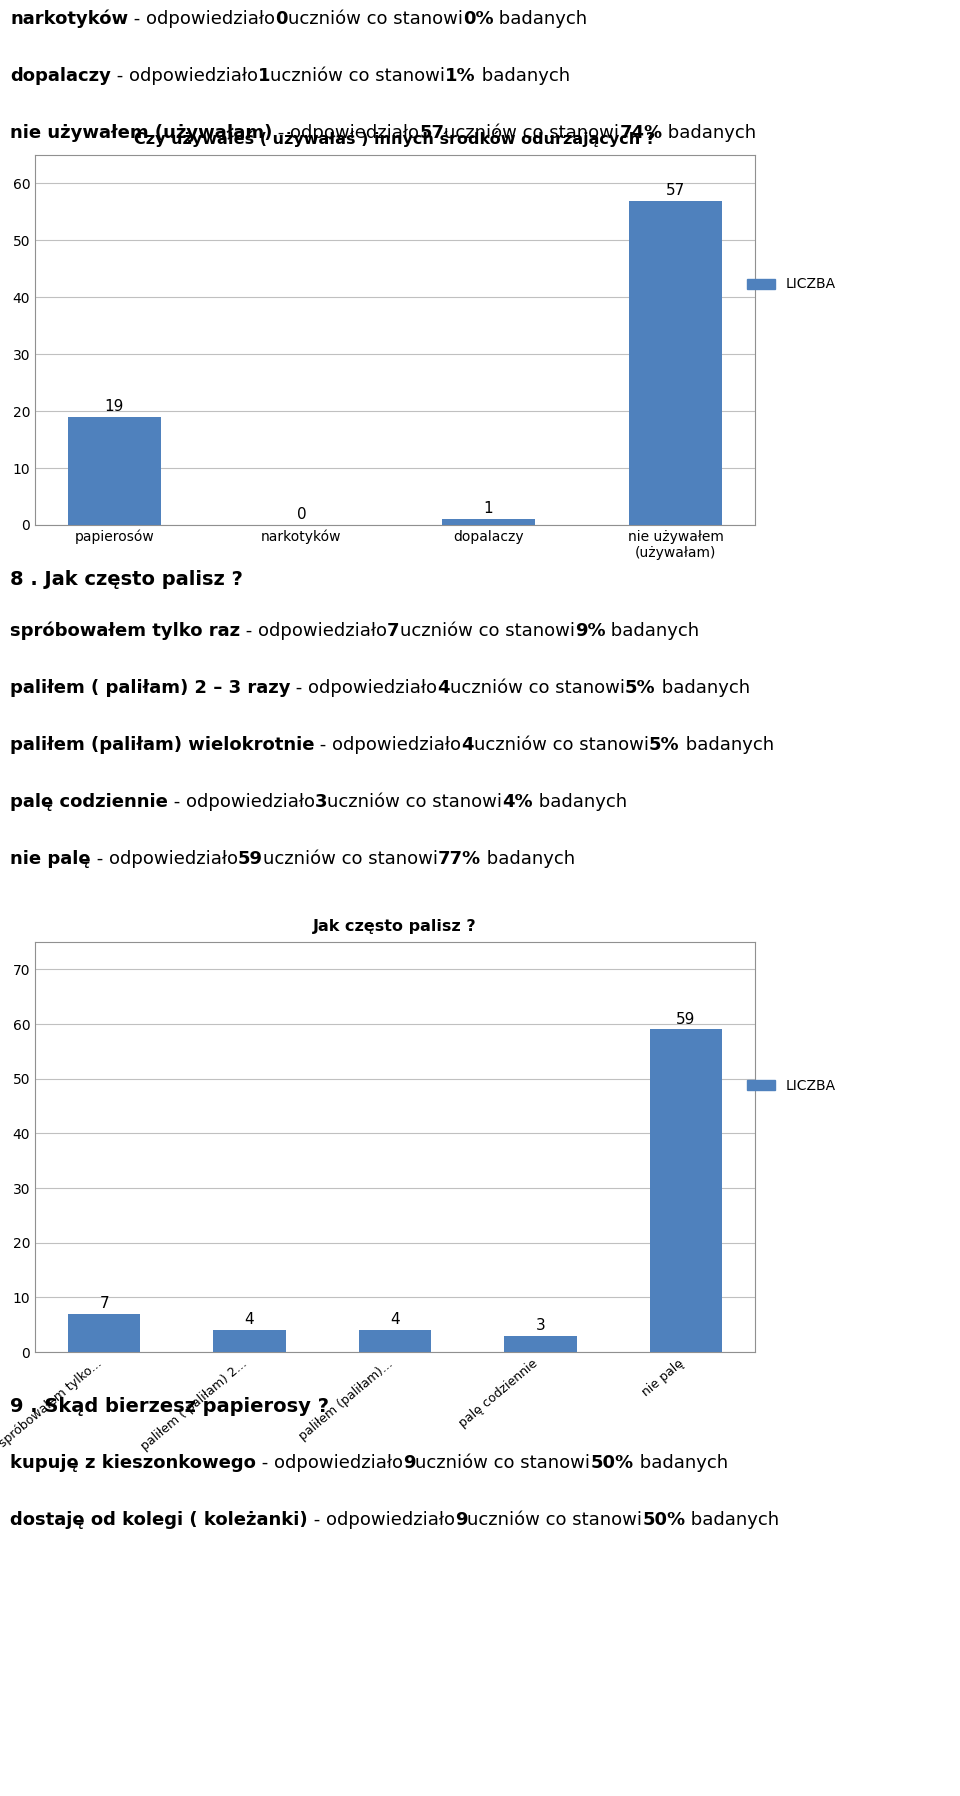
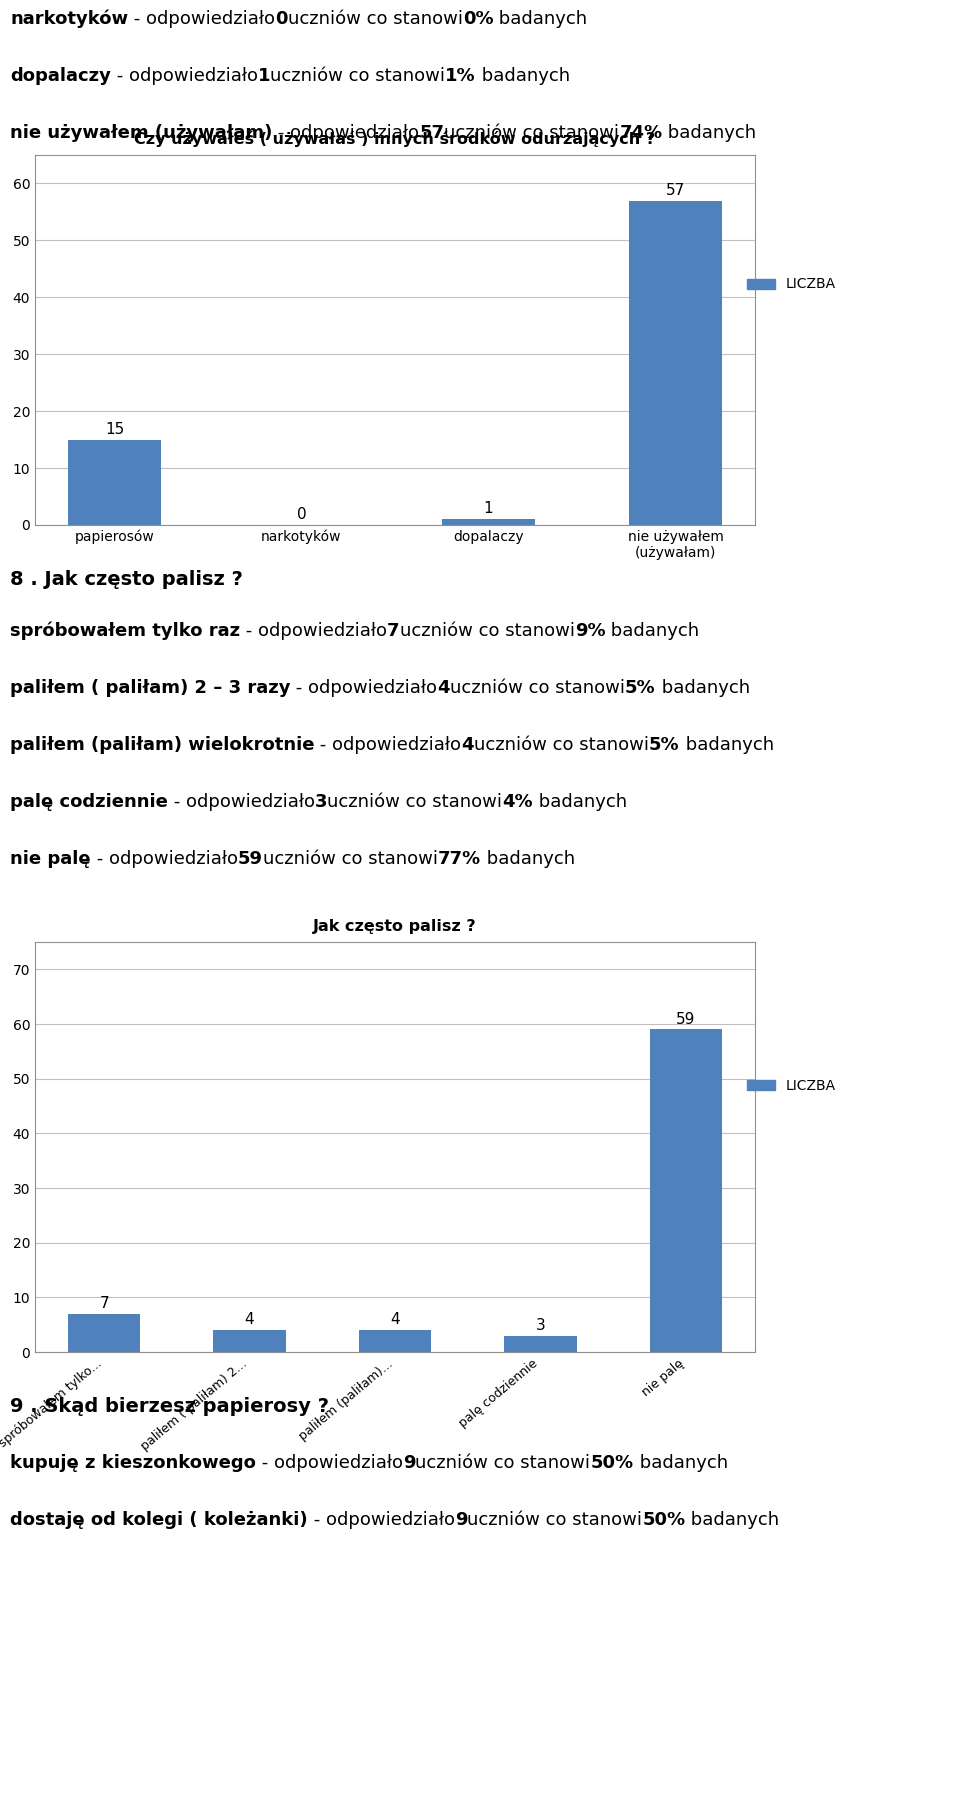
papierosów: 19 -> 15
